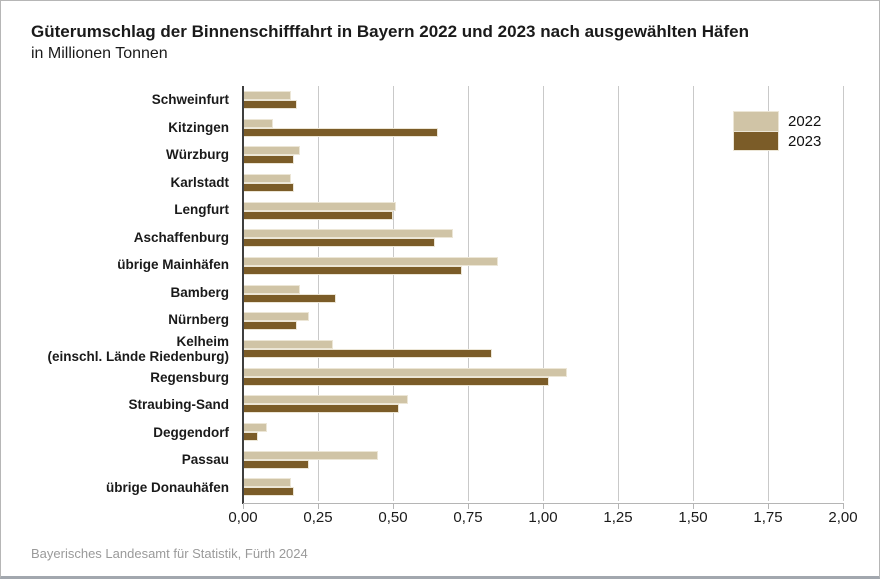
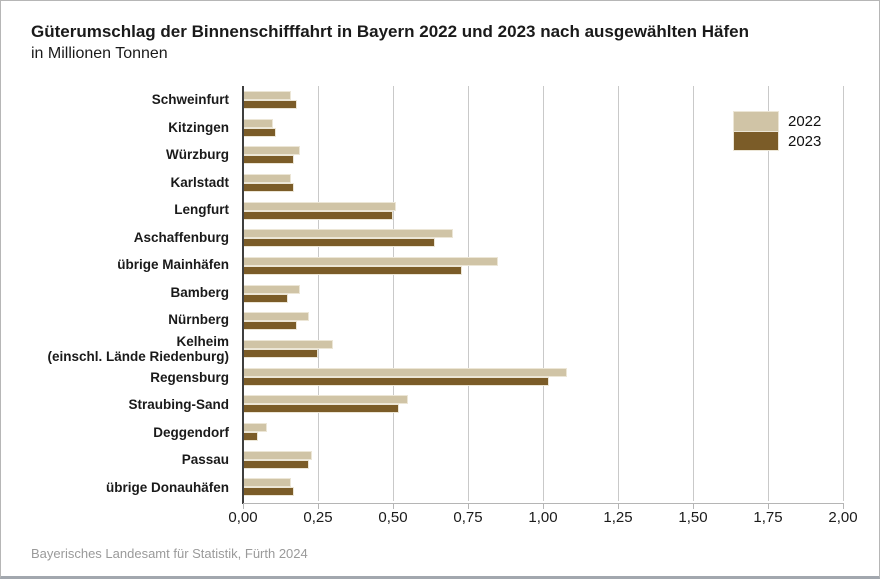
2023/Kitzingen: 0,65 -> 0,11
2023/Bamberg: 0,31 -> 0,15
2023/Kelheim (einschl. Lände Riedenburg): 0,83 -> 0,25
2022/Passau: 0,45 -> 0,23
